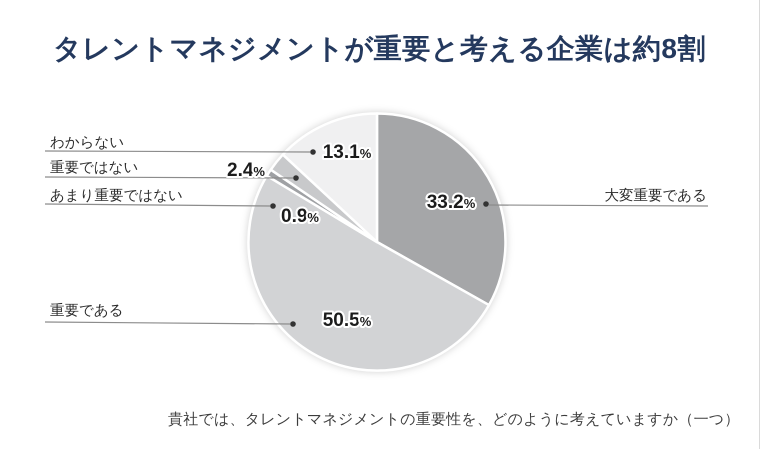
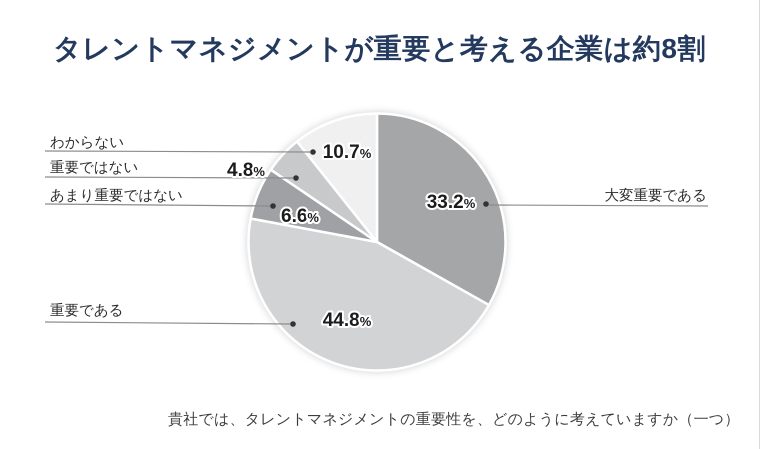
重要である: 50.5 -> 44.8
あまり重要ではない: 0.9 -> 6.6
重要ではない: 2.4 -> 4.8
わからない: 13.1 -> 10.7
